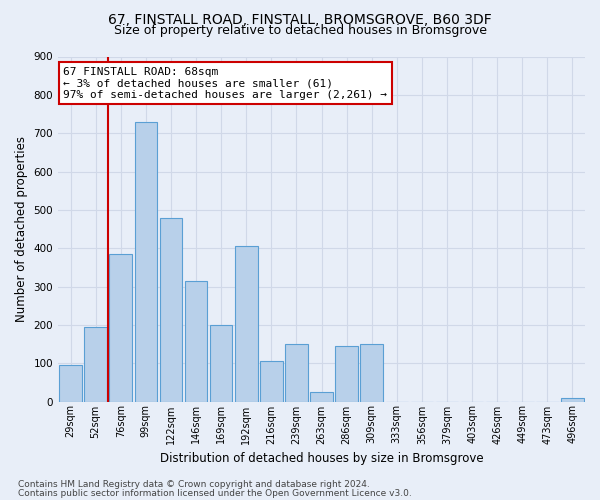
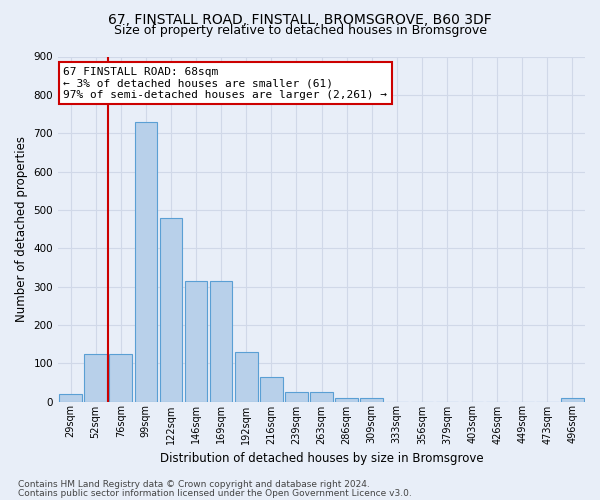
29sqm: 95 -> 20
52sqm: 195 -> 125
76sqm: 385 -> 125
169sqm: 200 -> 315
192sqm: 405 -> 130
216sqm: 105 -> 65
239sqm: 150 -> 25
286sqm: 145 -> 10
309sqm: 150 -> 10
